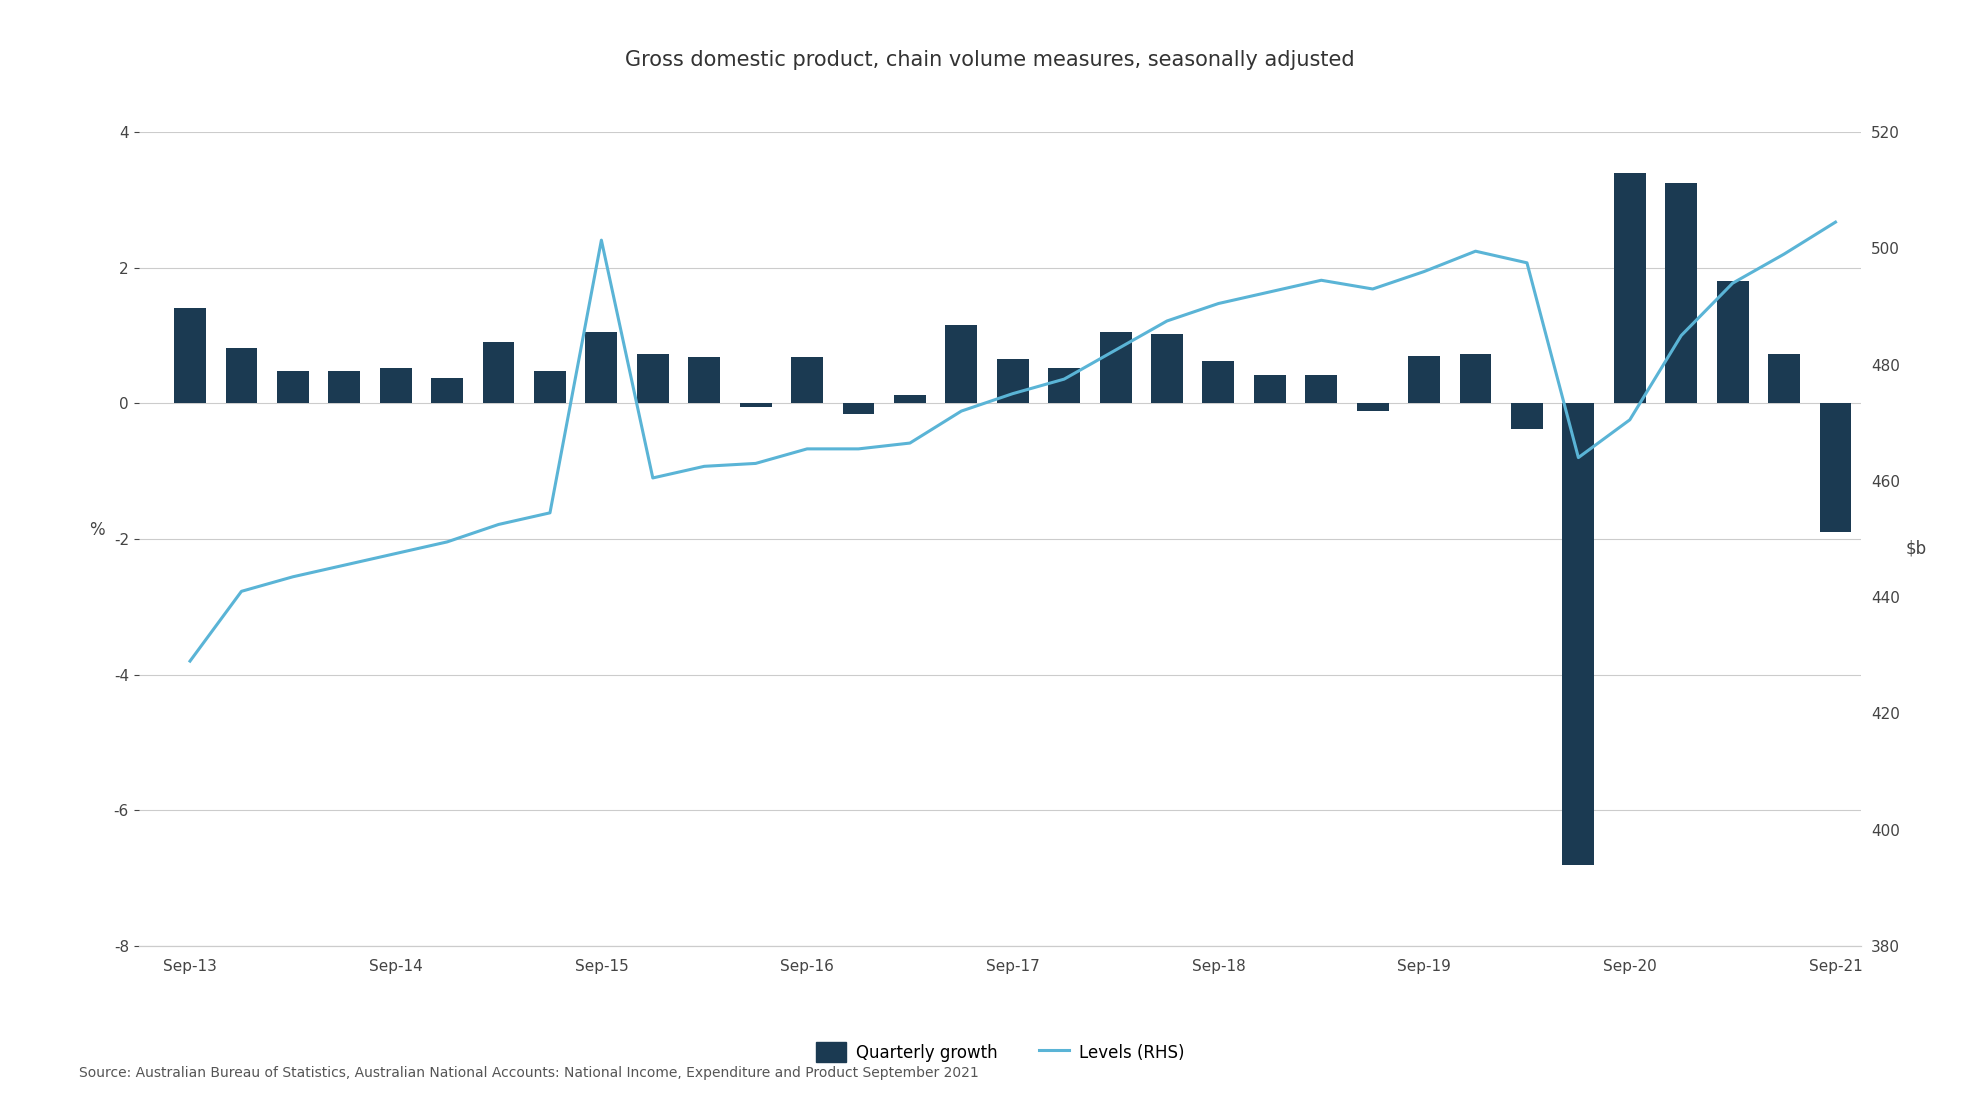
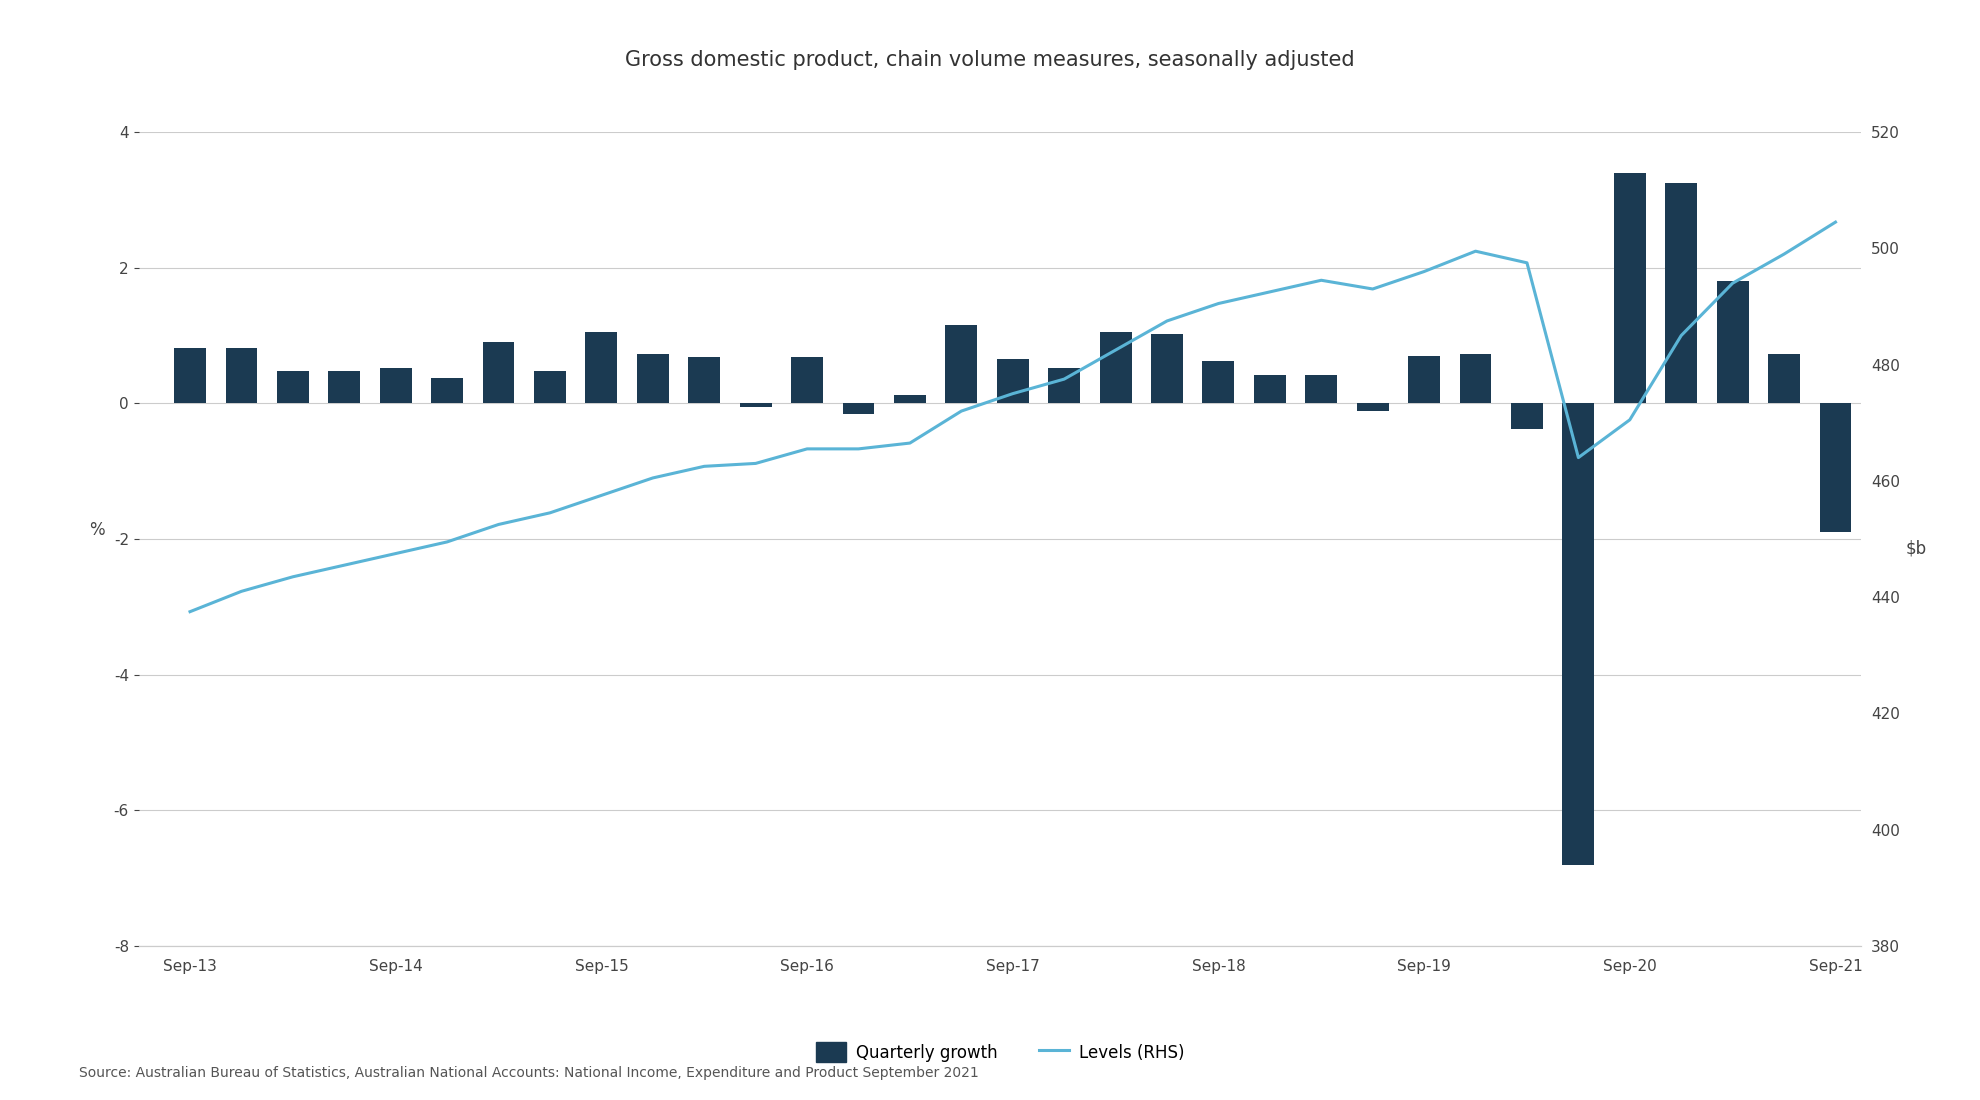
Quarterly growth/Sep-13: 1.40 -> 0.82
Levels (RHS)/Sep-13: 429.0 -> 437.5
Levels (RHS)/Sep-15: 501.4 -> 457.5
